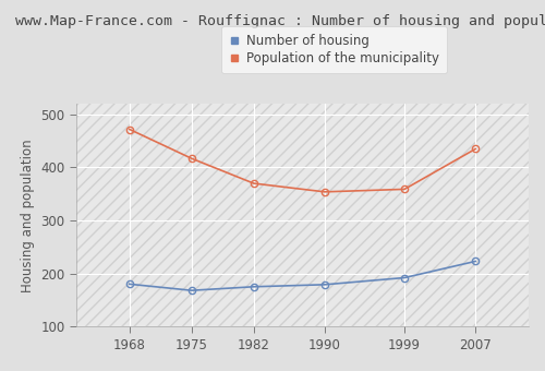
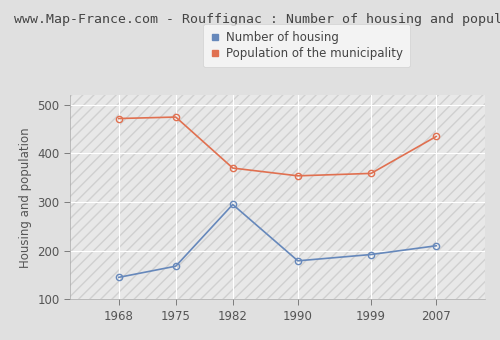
Number of housing/1968: 180 -> 145
Population of the municipality/1975: 417 -> 475
Number of housing/1982: 175 -> 295
Number of housing/2007: 223 -> 210
